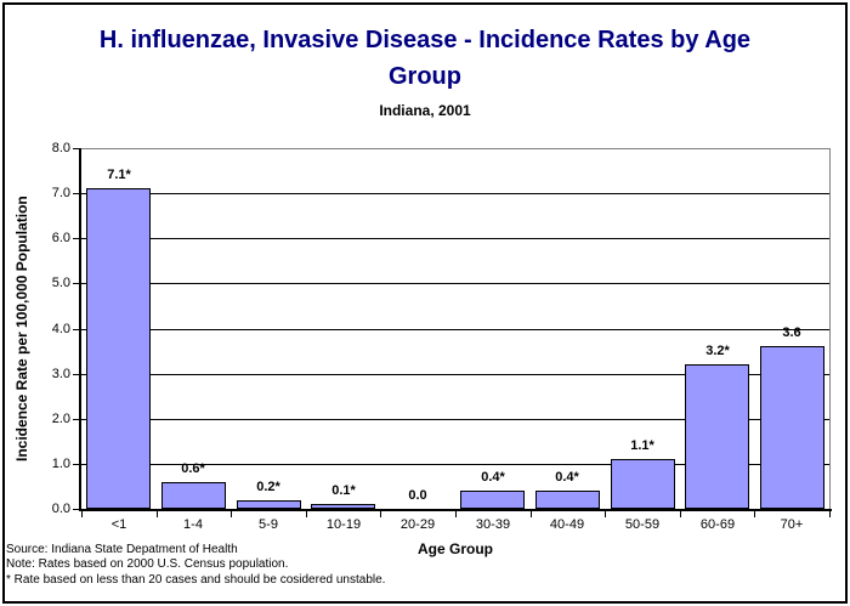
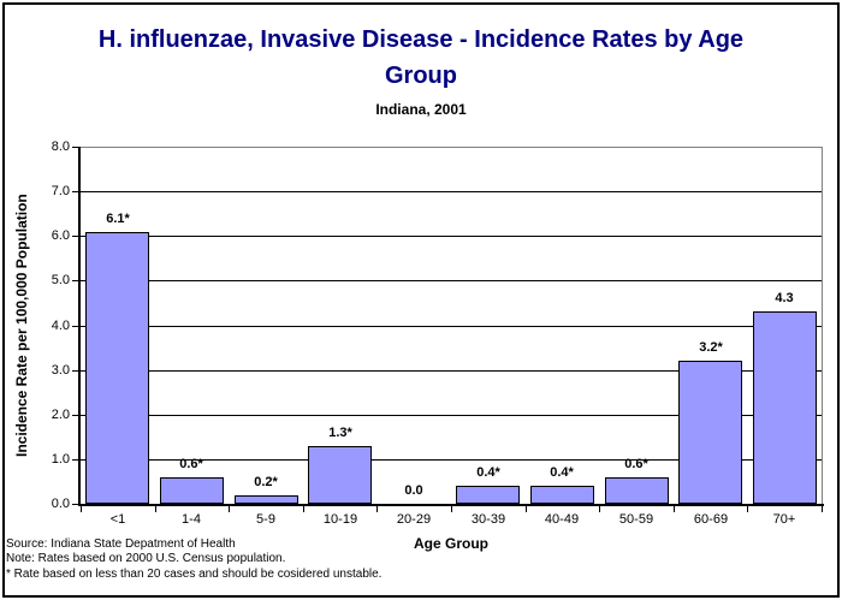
<1: 7.1 -> 6.1
10-19: 0.1 -> 1.3
50-59: 1.1 -> 0.6
70+: 3.6 -> 4.3
